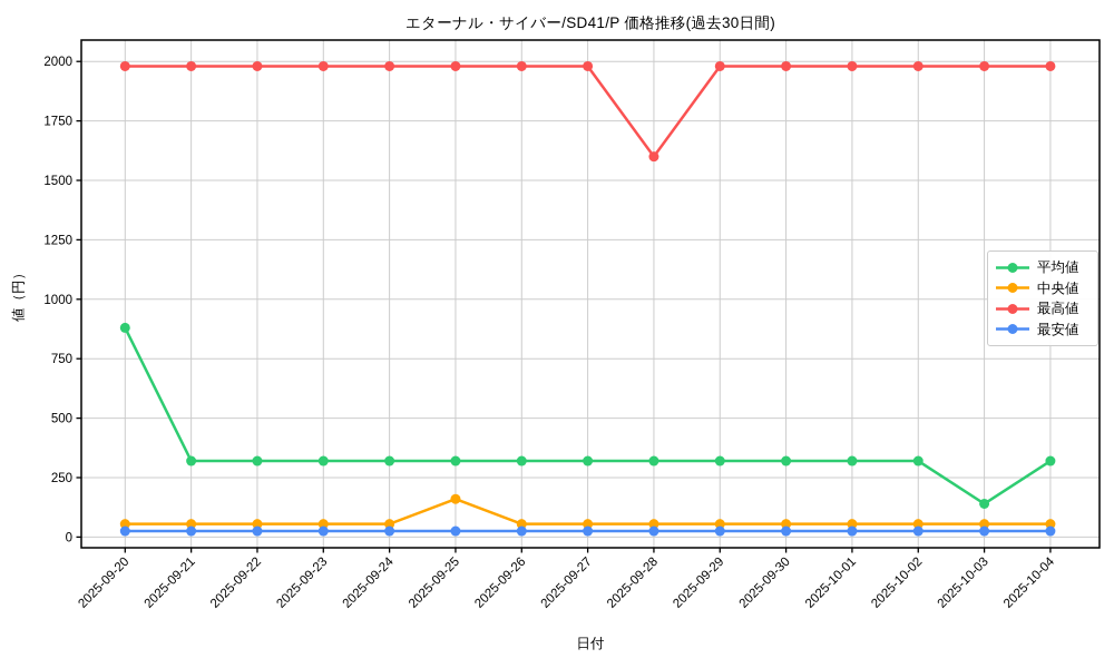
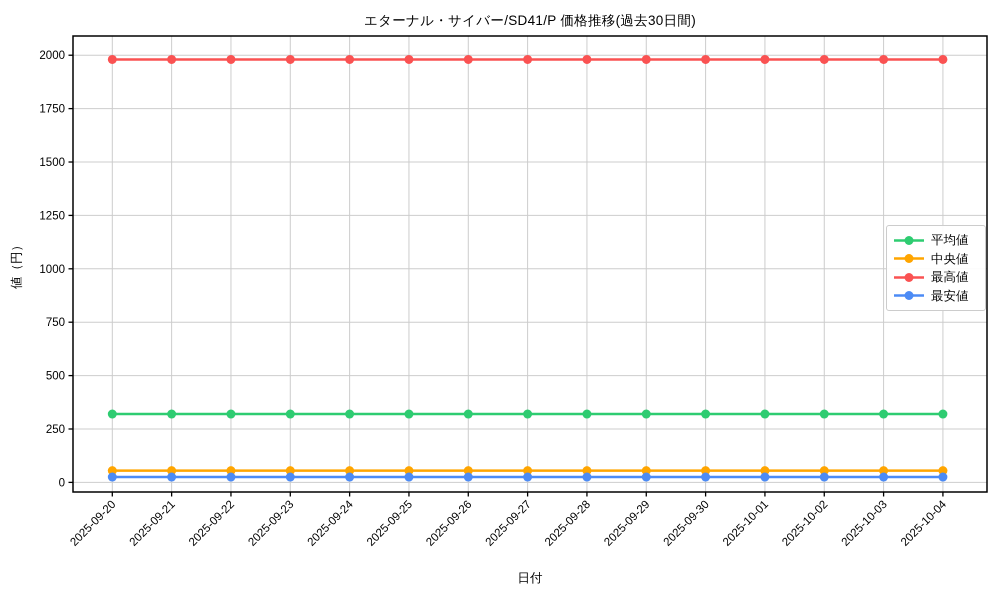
平均値/2025-09-20: 880 -> 320
中央値/2025-09-25: 160 -> 60
最高値/2025-09-28: 1600 -> 1980
平均値/2025-10-03: 140 -> 320
